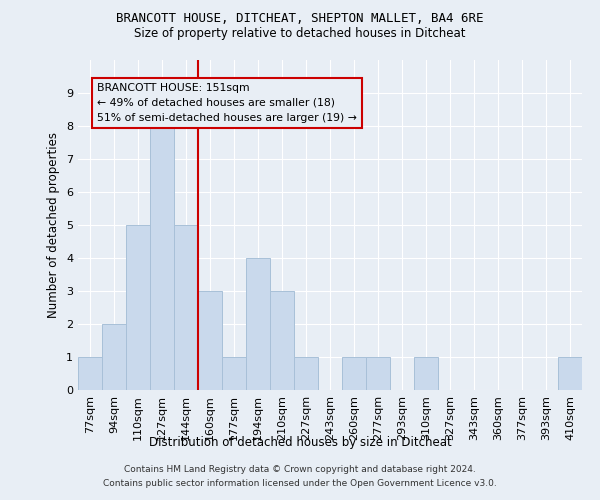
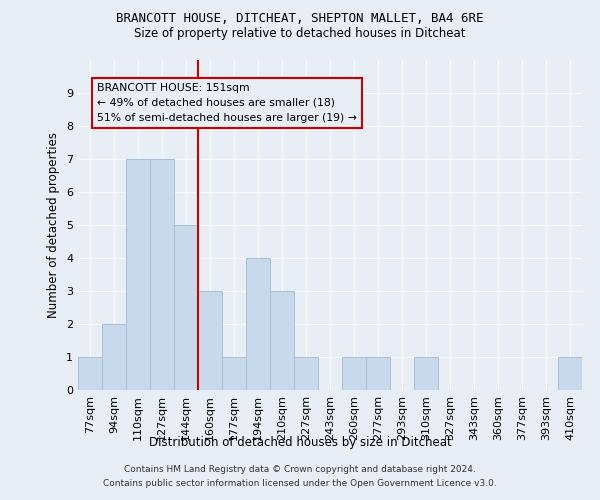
110sqm: 5 -> 7
127sqm: 8 -> 7
